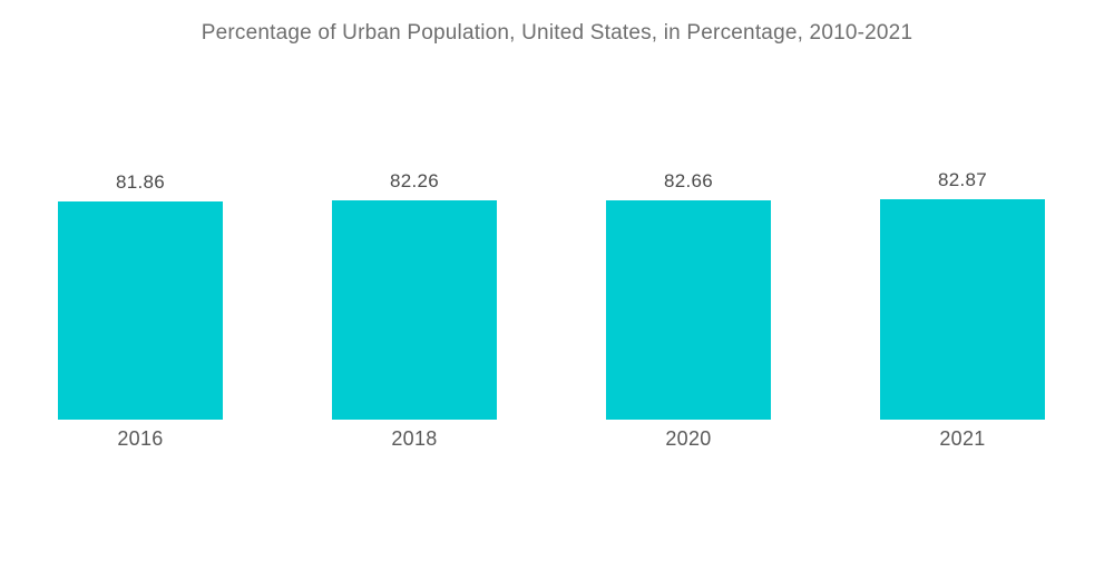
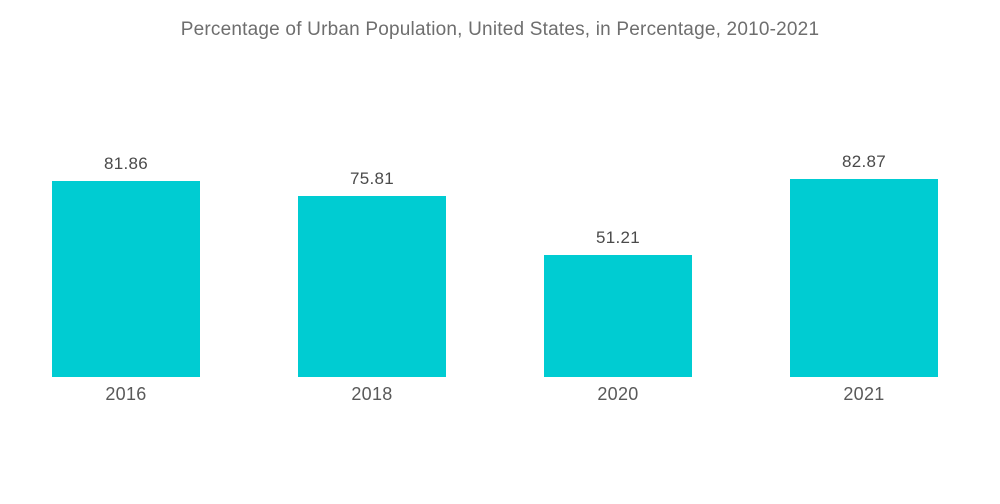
2018: 82.26 -> 75.81
2020: 82.66 -> 51.21
